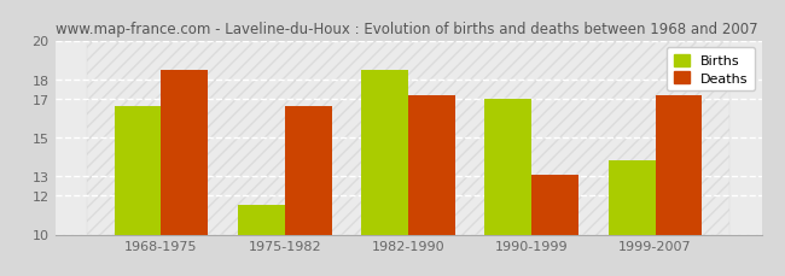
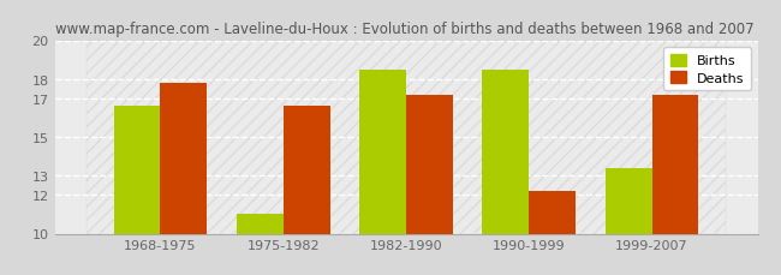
Deaths/1968-1975: 18.5 -> 17.8
Births/1975-1982: 11.5 -> 11.0
Births/1990-1999: 17.0 -> 18.5
Deaths/1990-1999: 13.1 -> 12.2
Births/1999-2007: 13.8 -> 13.4
